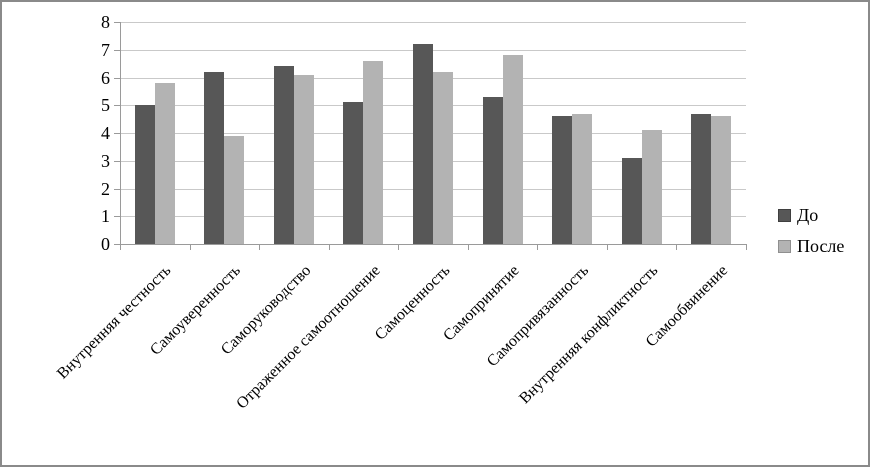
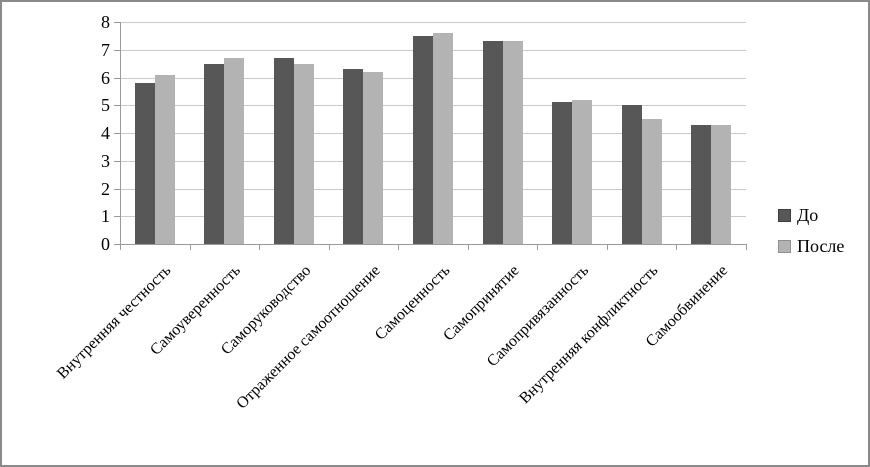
До/Внутренняя честность: 5.0 -> 5.8
После/Внутренняя честность: 5.8 -> 6.1
До/Самоуверенность: 6.2 -> 6.5
После/Самоуверенность: 3.9 -> 6.7
До/Саморуководство: 6.4 -> 6.7
После/Саморуководство: 6.1 -> 6.5
До/Отраженное самоотношение: 5.1 -> 6.3
После/Отраженное самоотношение: 6.6 -> 6.2
До/Самоценность: 7.2 -> 7.5
После/Самоценность: 6.2 -> 7.6
До/Самопринятие: 5.3 -> 7.3
После/Самопринятие: 6.8 -> 7.3
До/Самопривязанность: 4.6 -> 5.1
После/Самопривязанность: 4.7 -> 5.2
До/Внутренняя конфликтность: 3.1 -> 5.0
После/Внутренняя конфликтность: 4.1 -> 4.5
До/Самообвинение: 4.7 -> 4.3
После/Самообвинение: 4.6 -> 4.3
